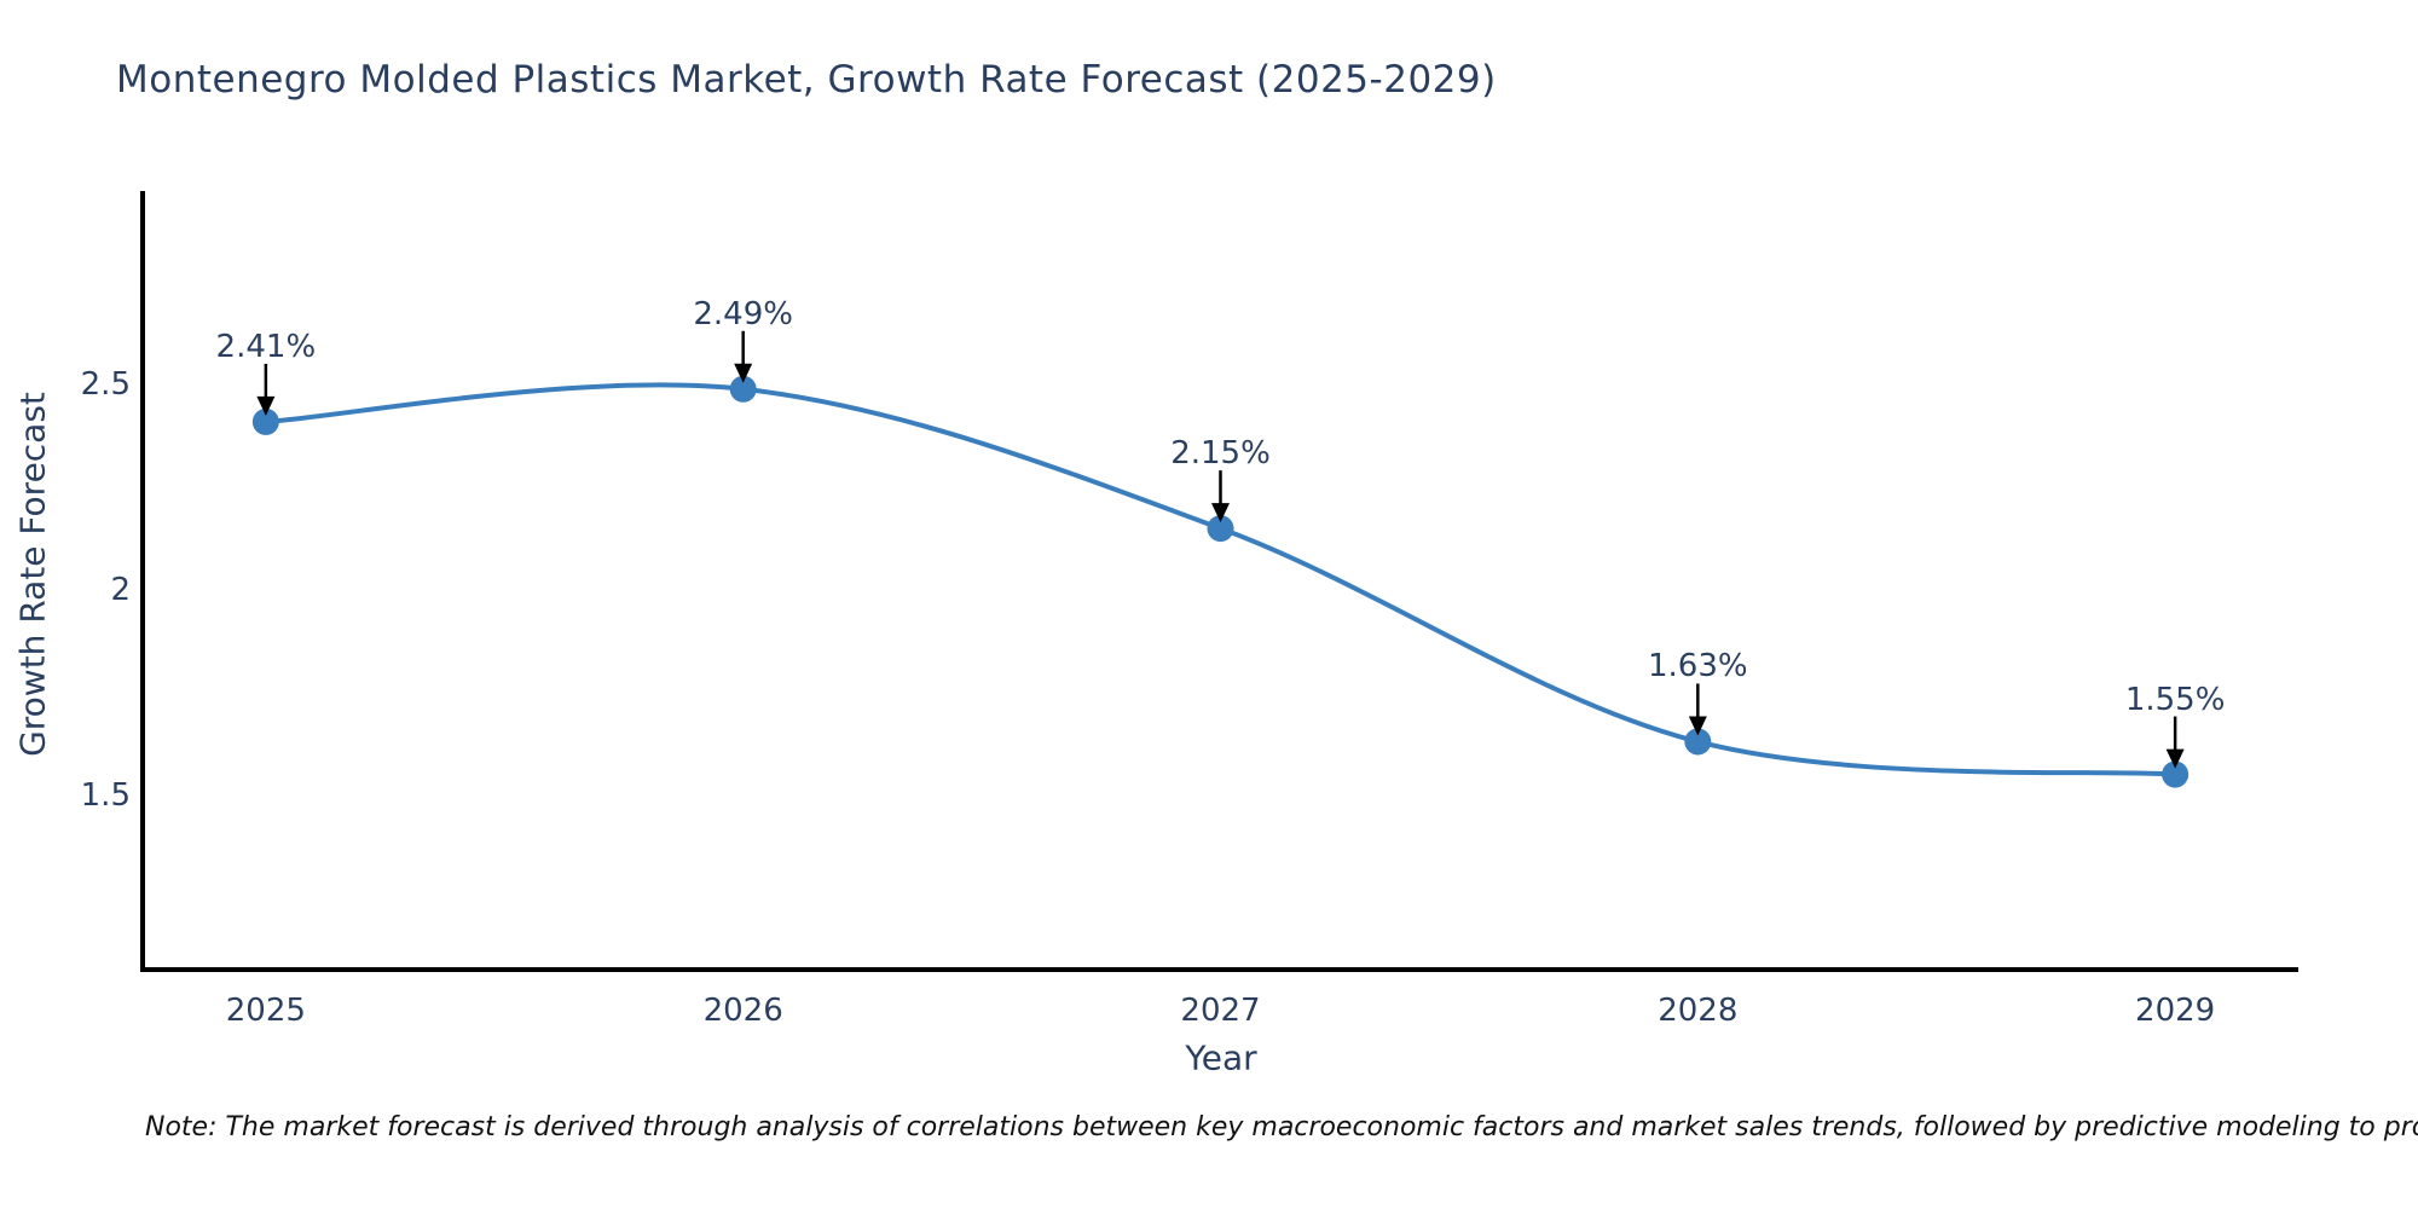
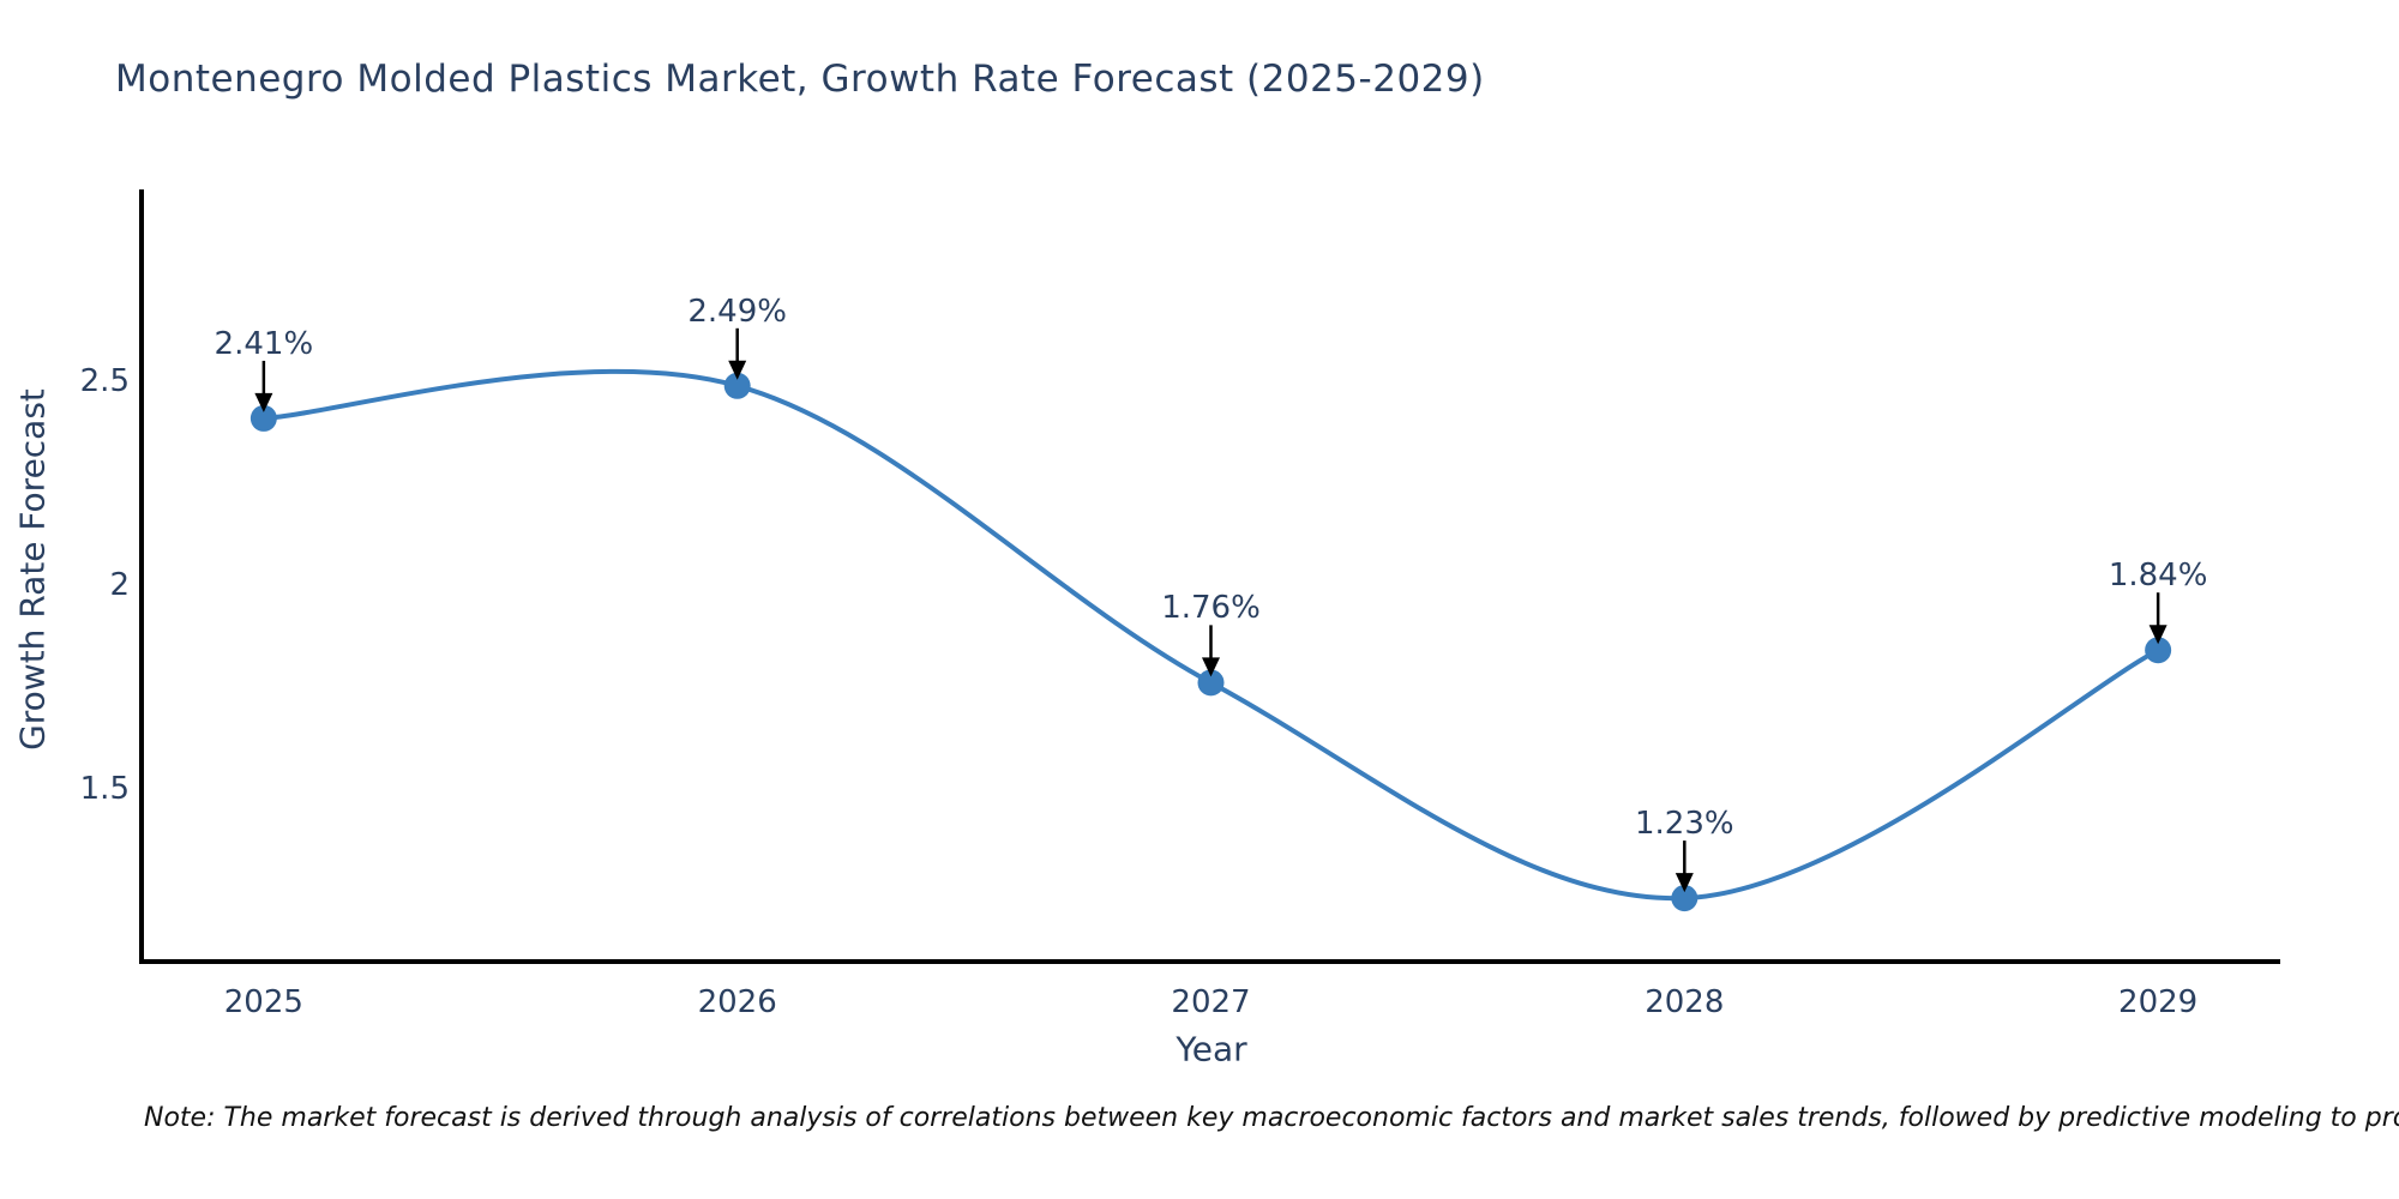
2027: 2.15% -> 1.76%
2028: 1.63% -> 1.23%
2029: 1.55% -> 1.84%
